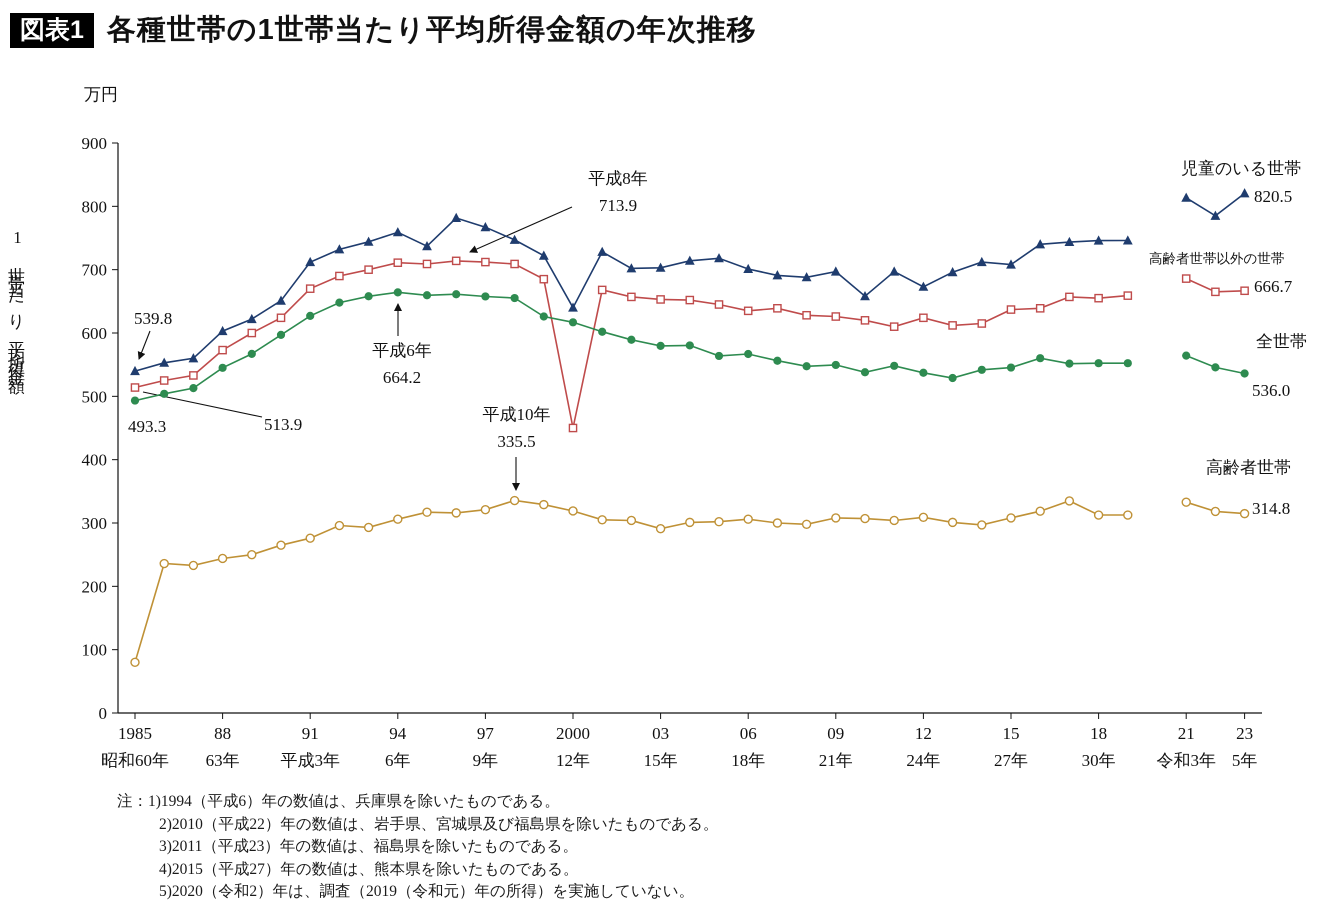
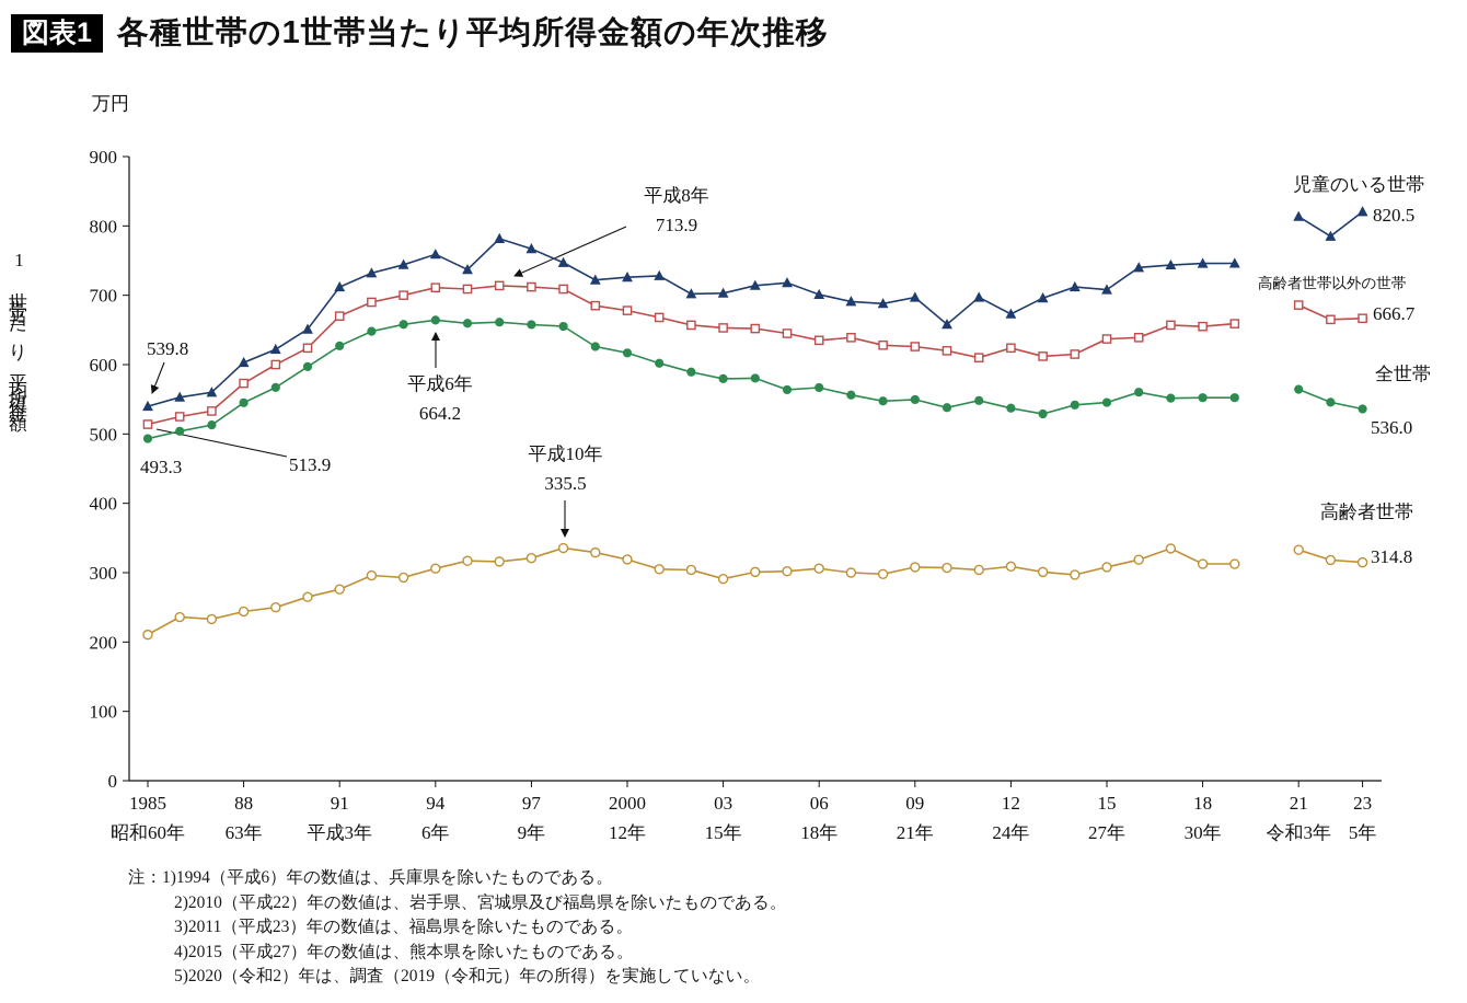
高齢者世帯/1985: 80 -> 210
児童のいる世帯/2000: 640 -> 730
高齢者世帯以外の世帯/2000: 450 -> 680
